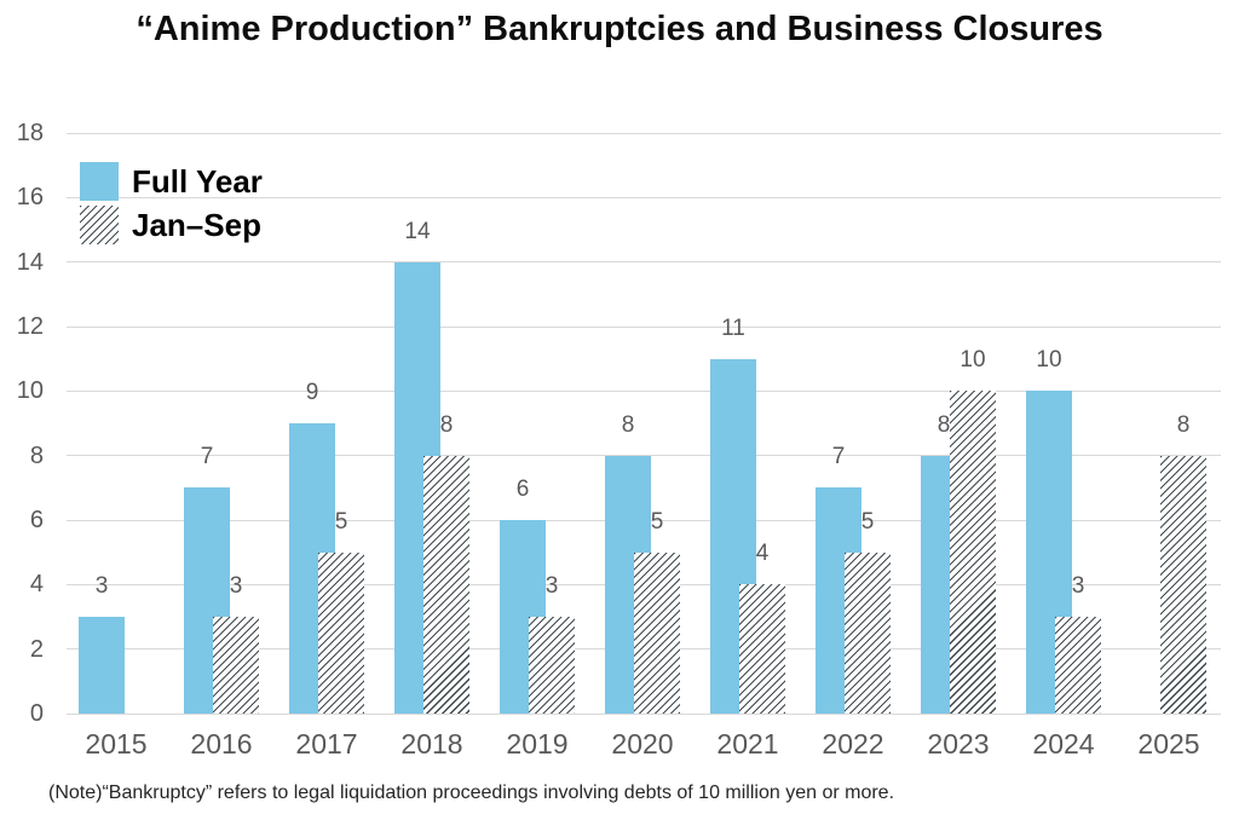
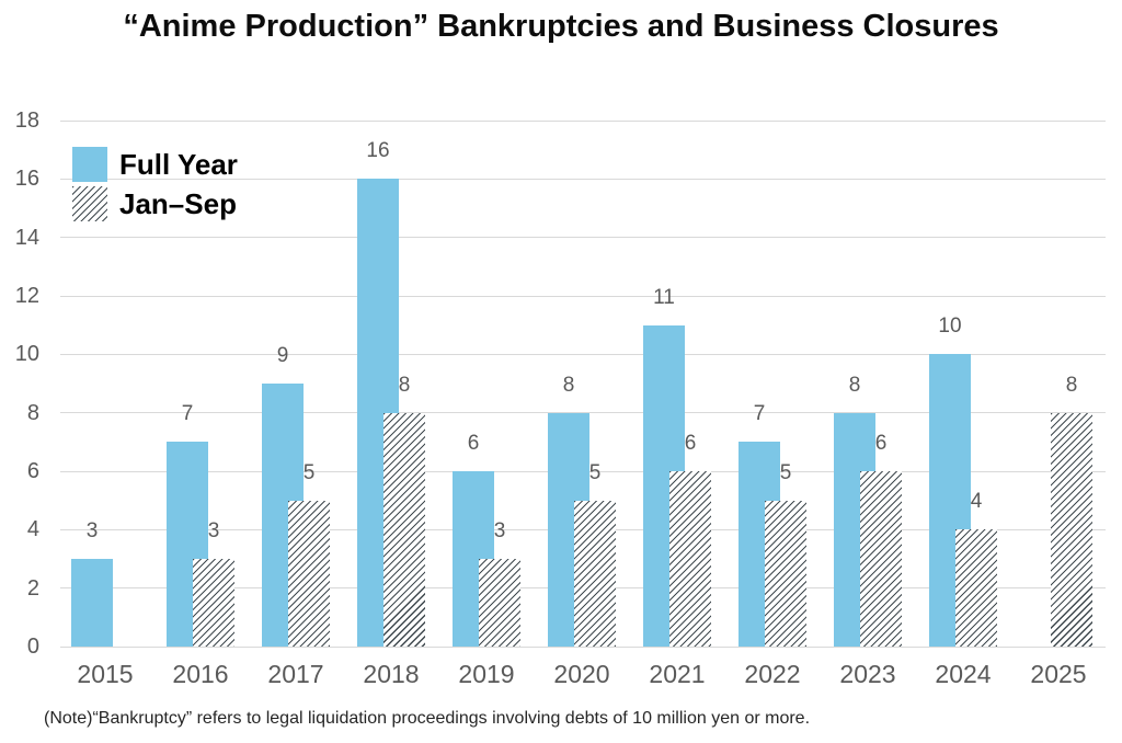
Full Year/2018: 14 -> 16
Jan–Sep/2021: 4 -> 6
Jan–Sep/2023: 10 -> 6
Jan–Sep/2024: 3 -> 4
